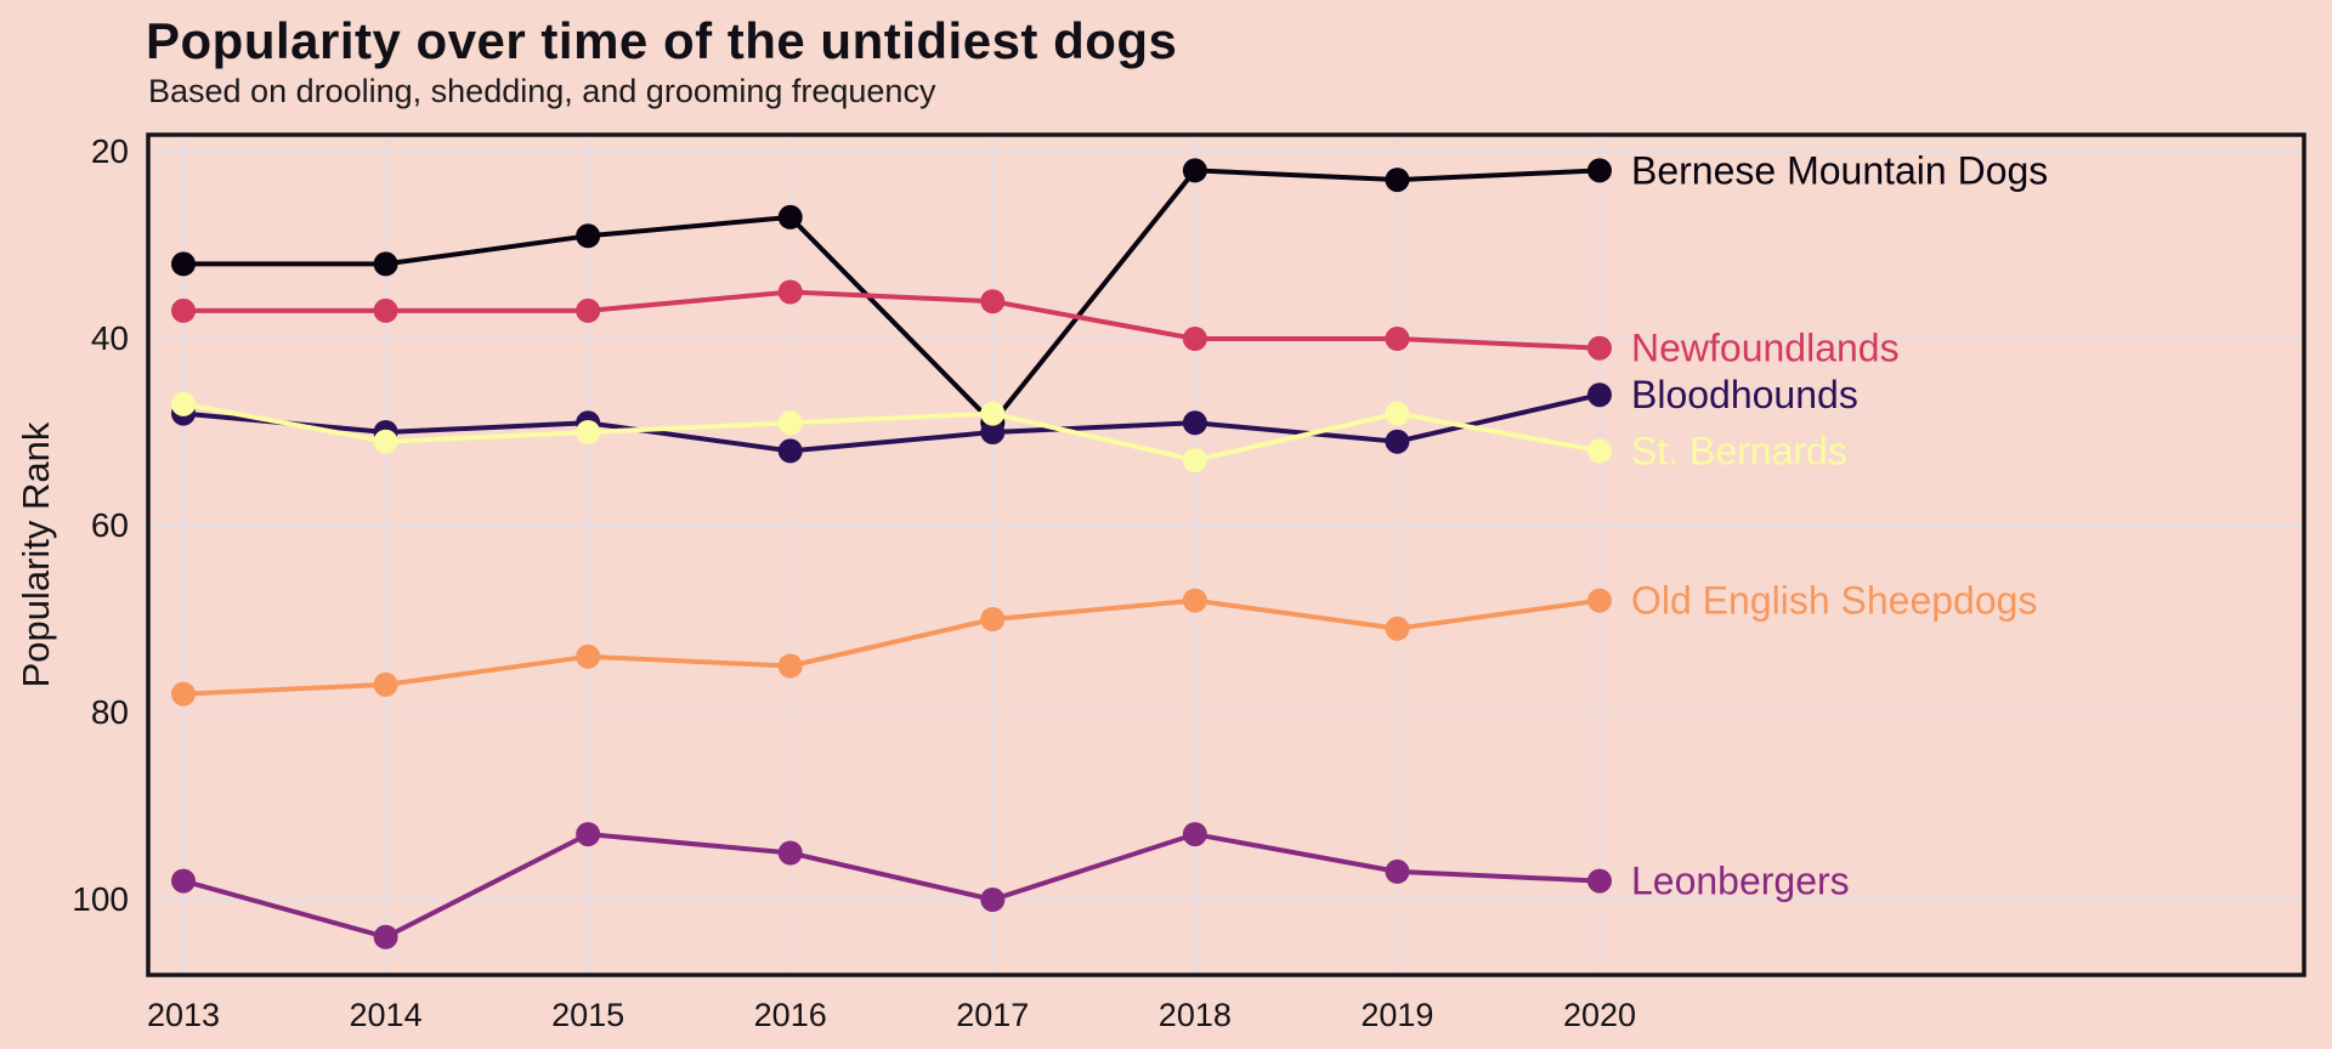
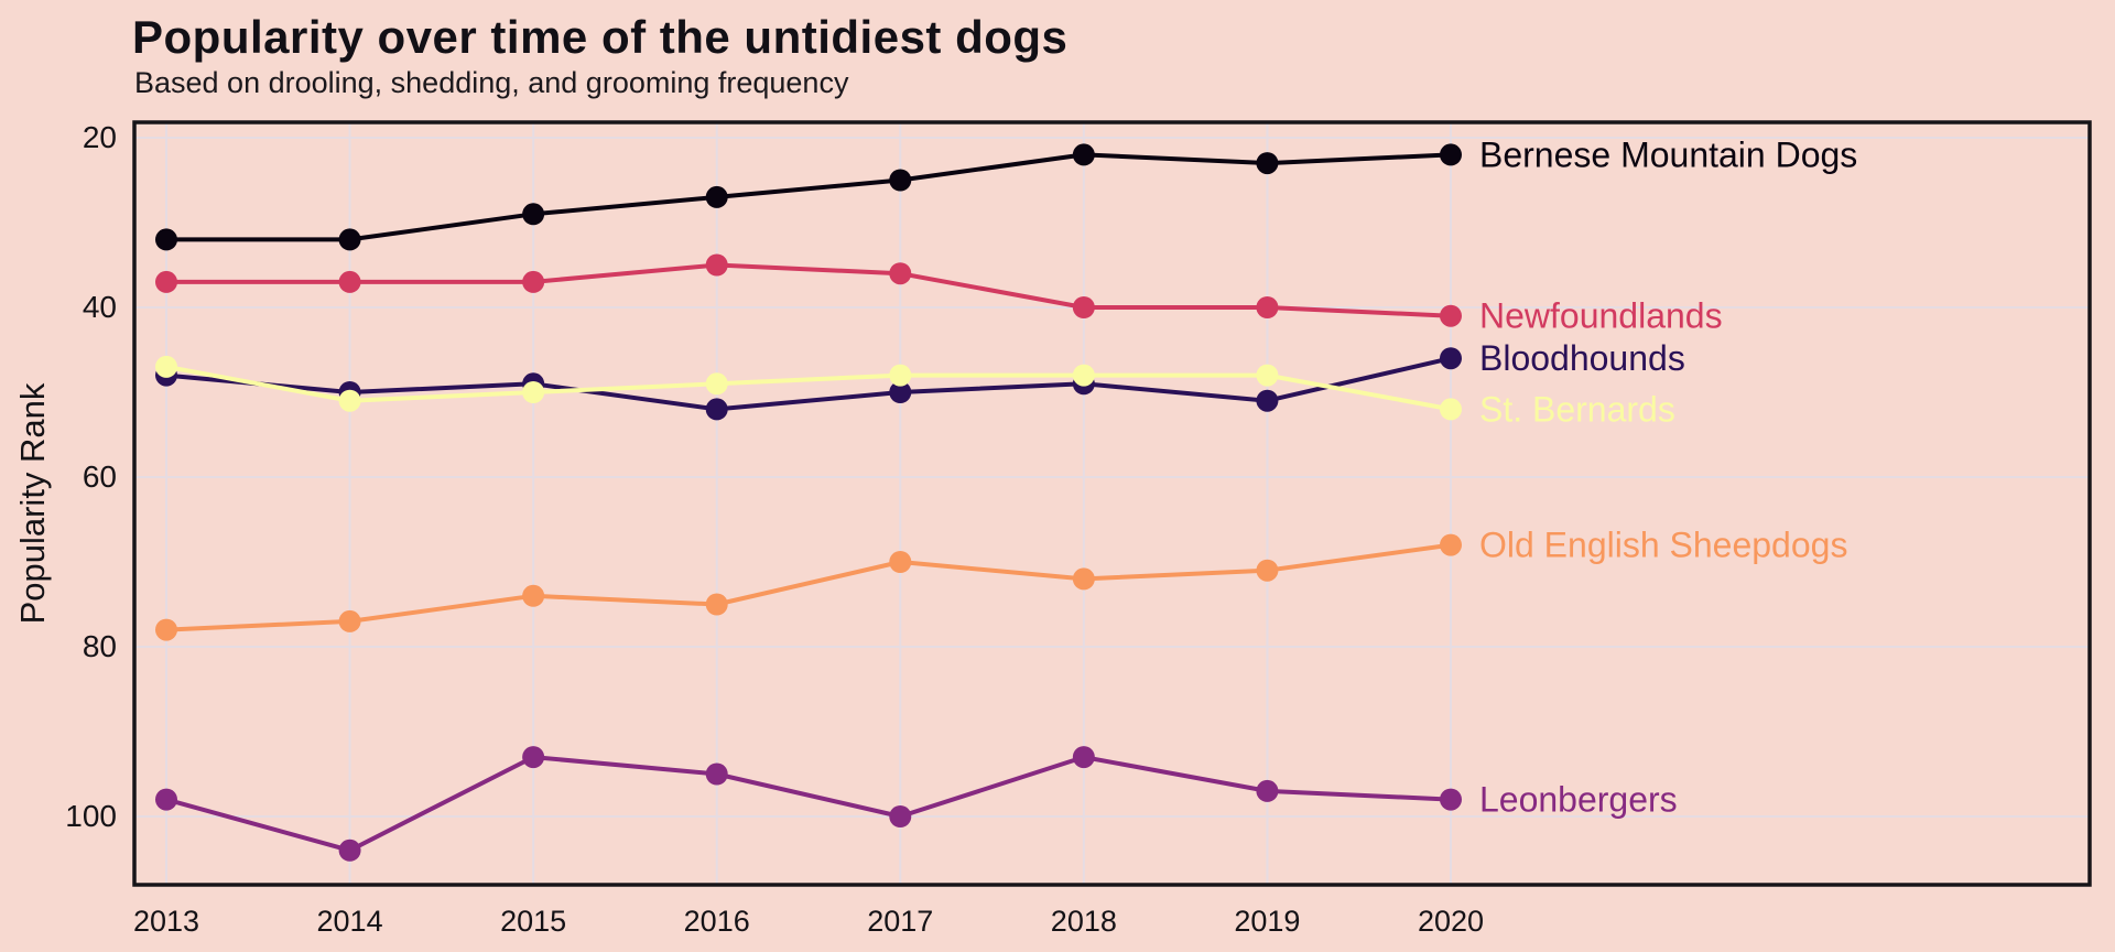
Bernese Mountain Dogs/2017: 49 -> 25
St. Bernards/2018: 53 -> 48
Old English Sheepdogs/2018: 68 -> 72
